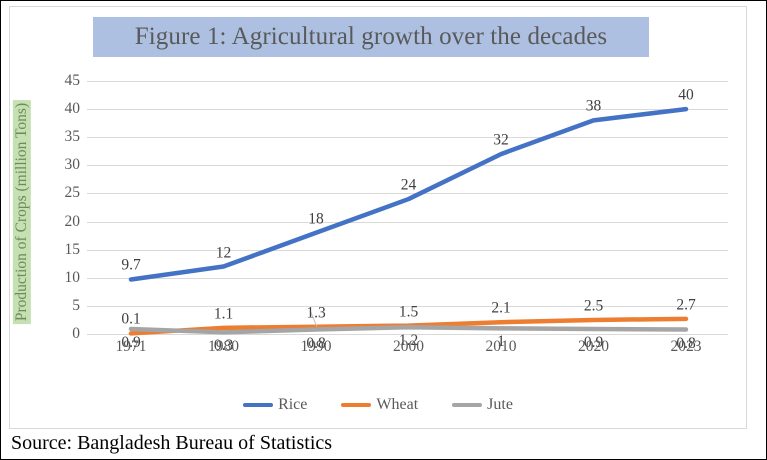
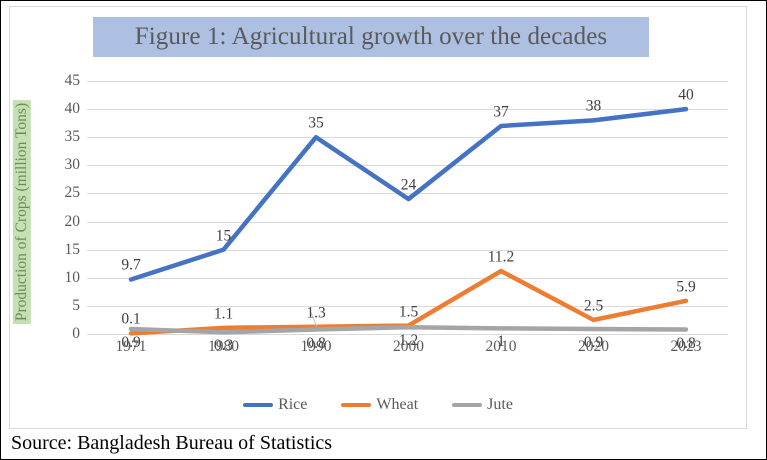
Rice/1980: 12 -> 15
Rice/1990: 18 -> 35
Rice/2010: 32 -> 37
Wheat/2010: 2.1 -> 11.2
Wheat/2023: 2.7 -> 5.9
